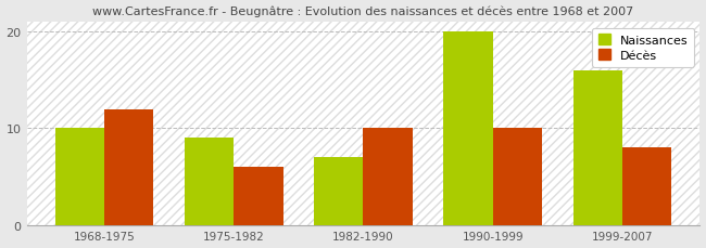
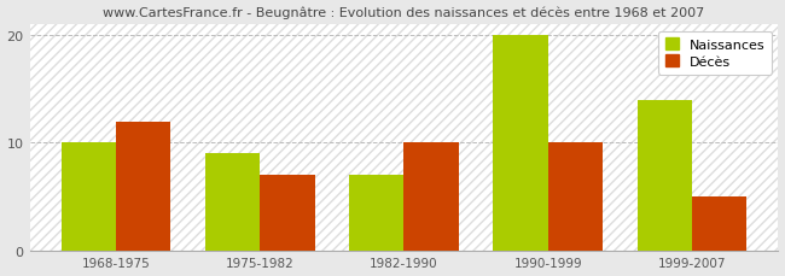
Décès/1975-1982: 6 -> 7
Naissances/1999-2007: 16 -> 14
Décès/1999-2007: 8 -> 5
